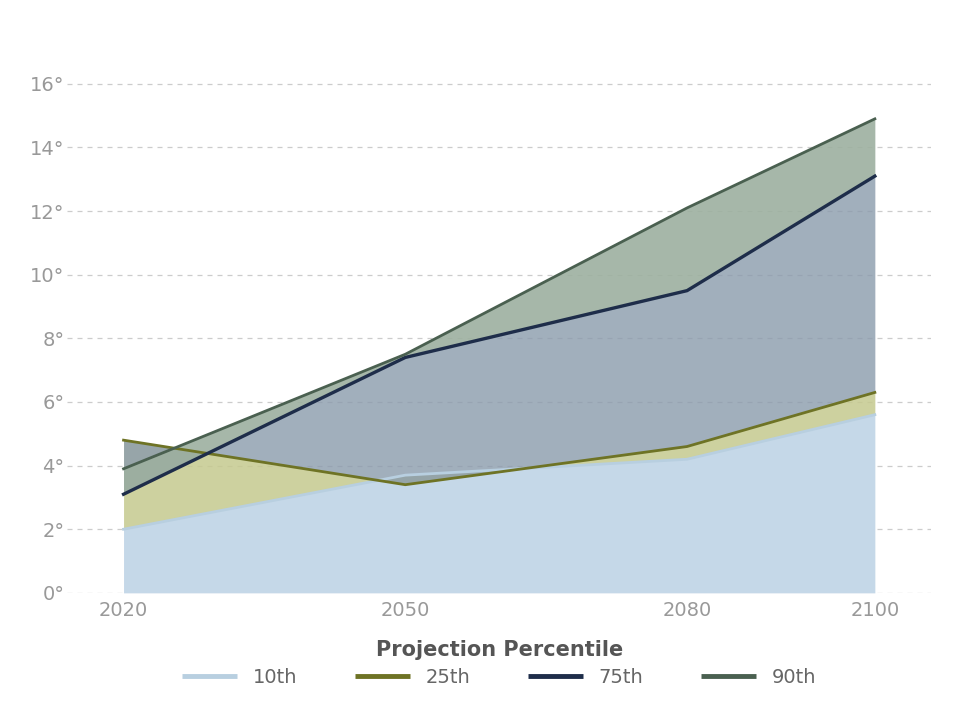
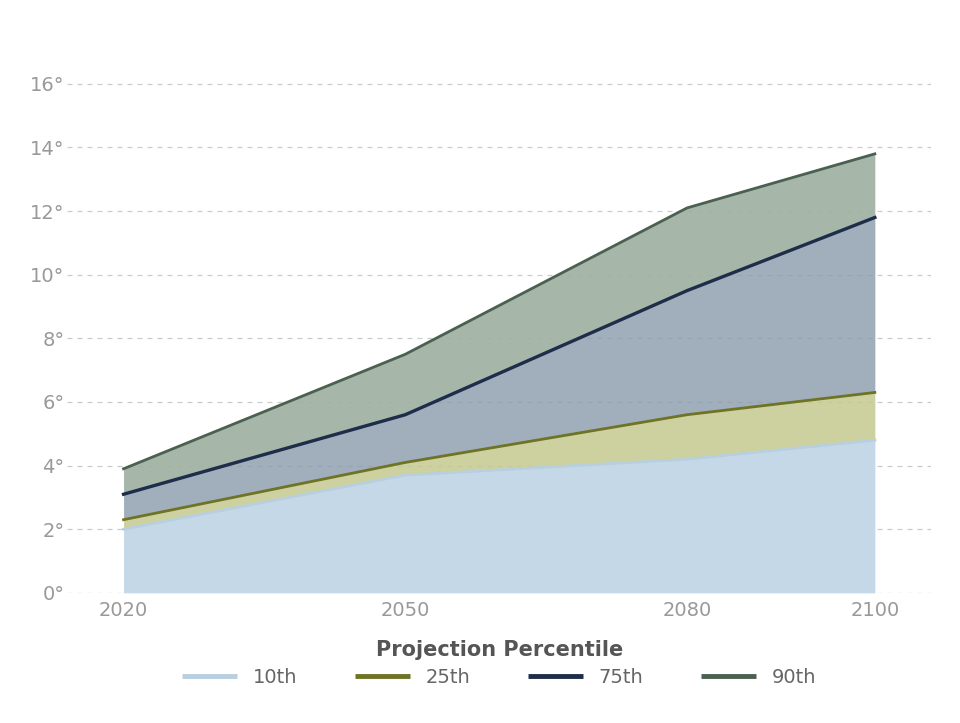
25th/2020: 4.8° -> 2.3°
25th/2050: 3.4° -> 4.1°
75th/2050: 7.4° -> 5.6°
25th/2080: 4.6° -> 5.6°
10th/2100: 5.6° -> 4.8°
75th/2100: 13.1° -> 11.8°
90th/2100: 14.9° -> 13.8°
